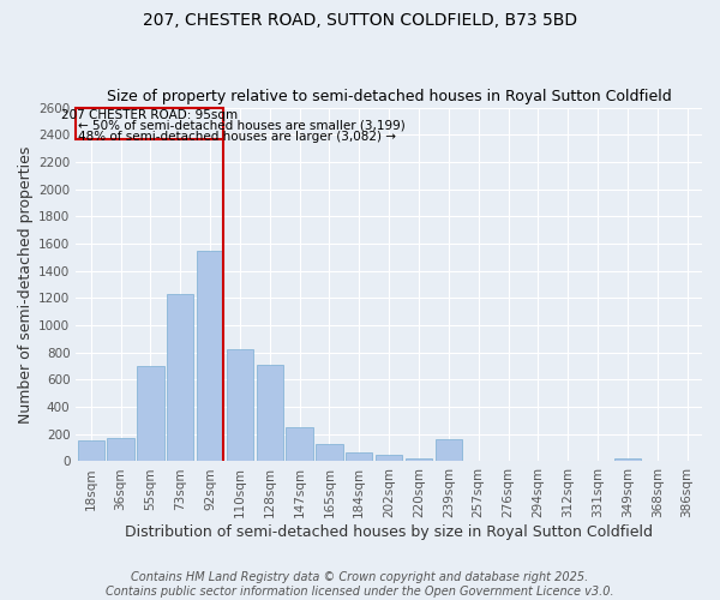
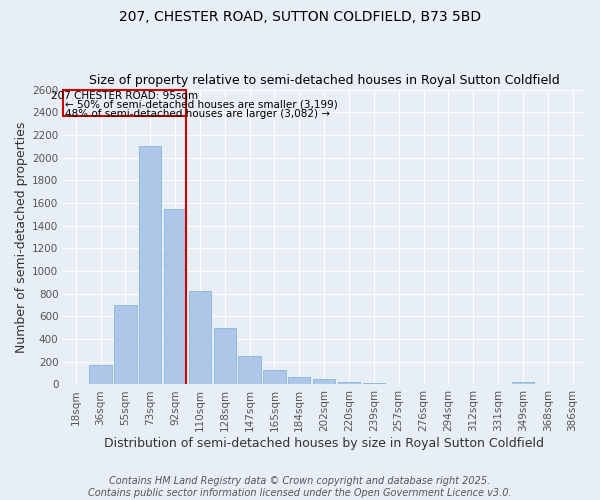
18sqm: 150 -> 0
73sqm: 1230 -> 2100
128sqm: 710 -> 500
239sqm: 160 -> 10
